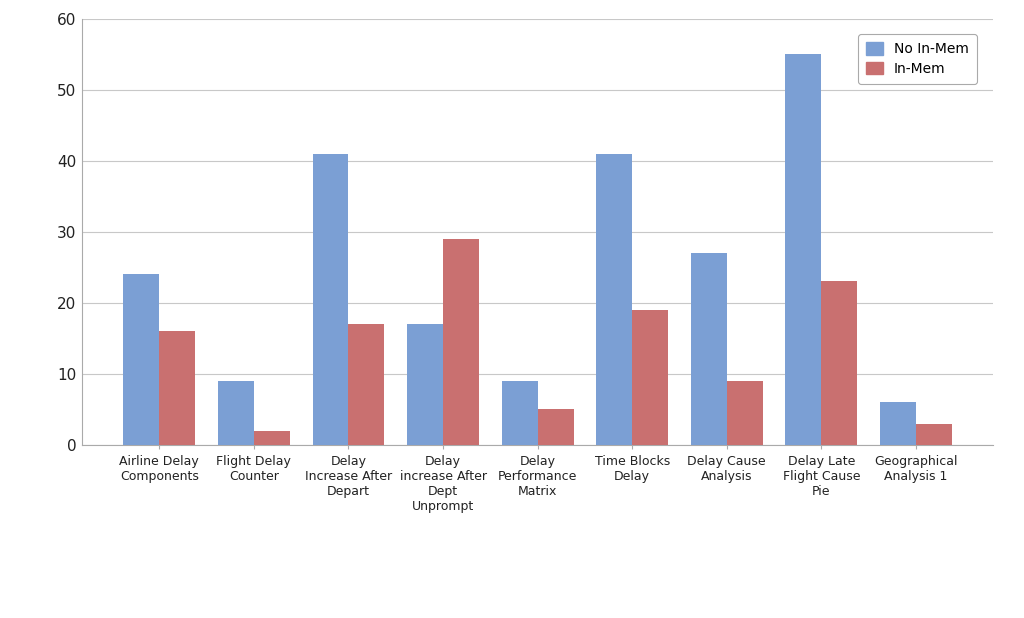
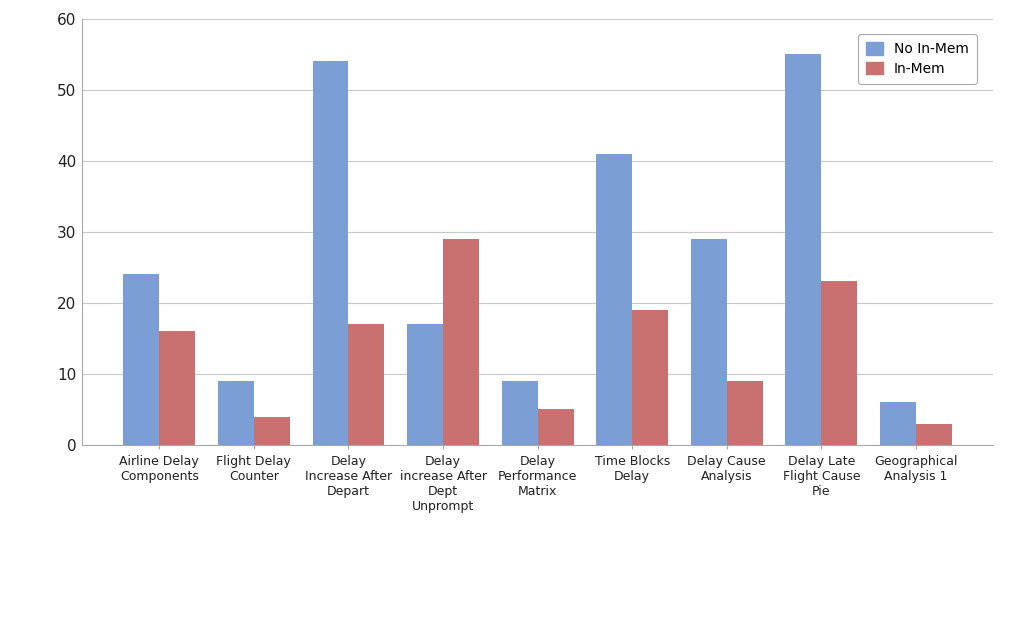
In-Mem/Flight Delay Counter: 2 -> 4
No In-Mem/Delay Increase After Depart: 41 -> 54
No In-Mem/Delay Cause Analysis: 27 -> 29
